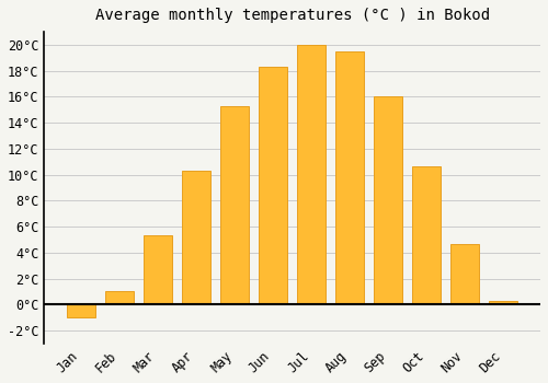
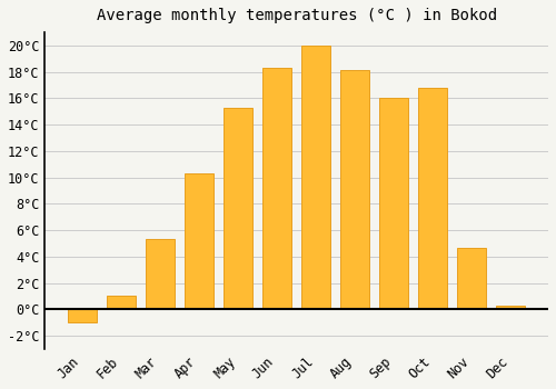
Aug: 19.5°C -> 18.1°C
Oct: 10.6°C -> 16.8°C
